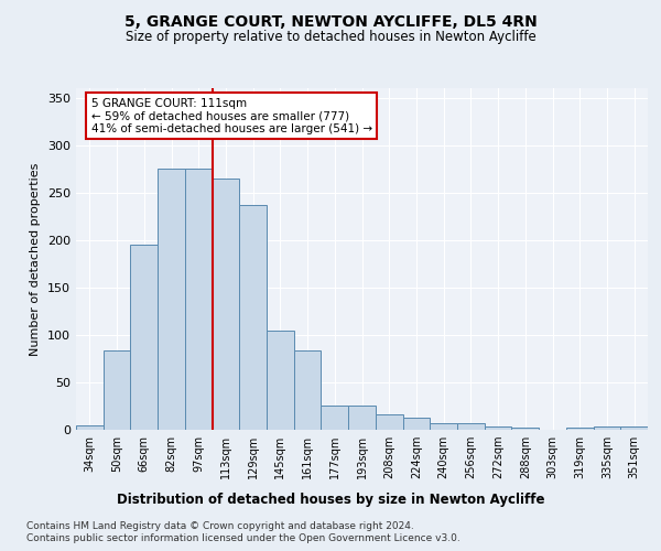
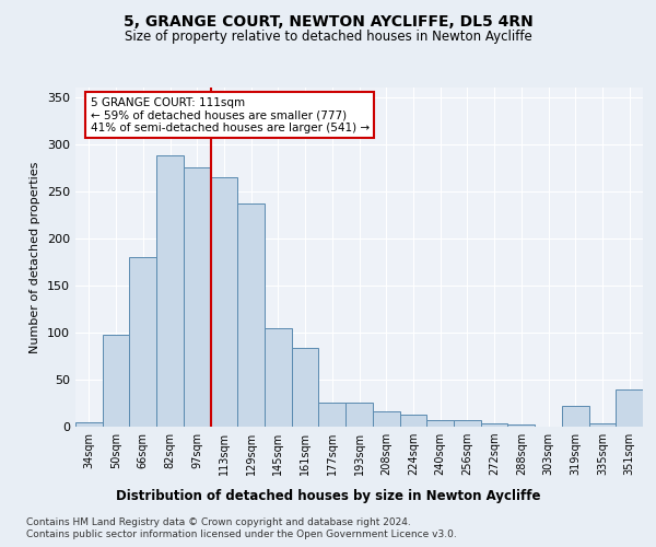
50sqm: 84 -> 98
66sqm: 195 -> 180
82sqm: 275 -> 288
319sqm: 2 -> 22
351sqm: 3 -> 40
